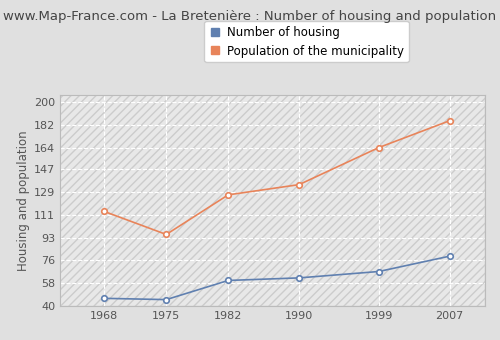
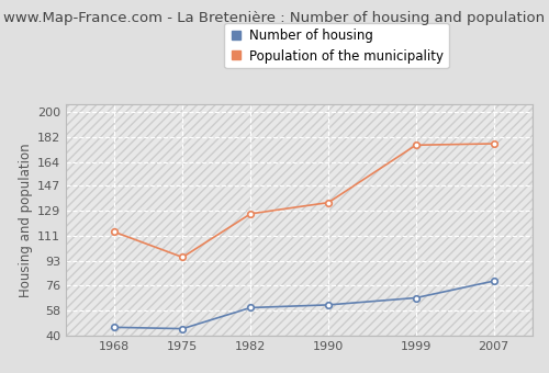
Population of the municipality/1999: 164 -> 176
Population of the municipality/2007: 185 -> 177
